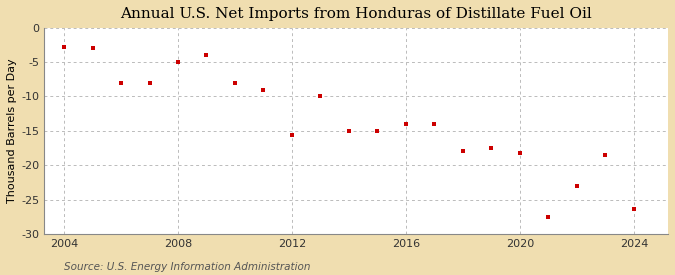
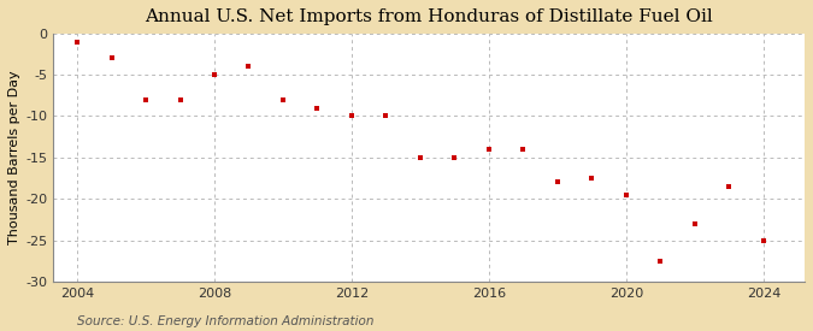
2004: -2.8 -> -1.0
2012: -15.6 -> -10.0
2020: -18.2 -> -19.5
2024: -26.4 -> -25.0
